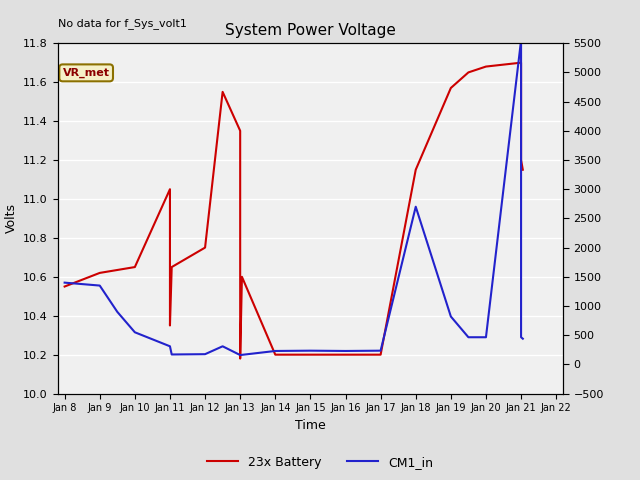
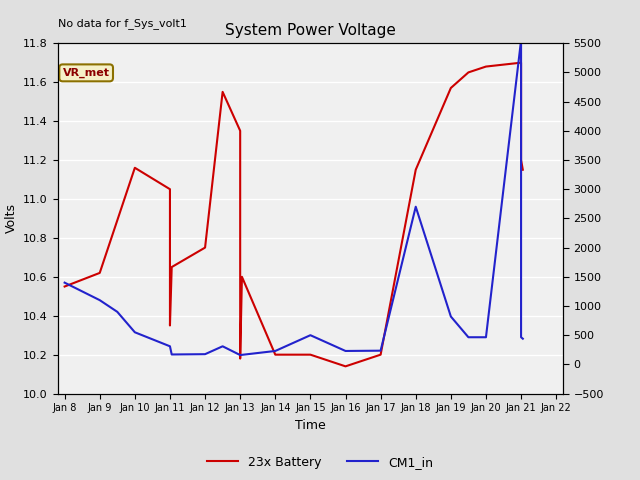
CM1_in/Jan 9: 1350 -> 1100
23x Battery/Jan 10: 10.65 -> 11.16
CM1_in/Jan 15: 240 -> 500
23x Battery/Jan 16: 10.20 -> 10.14
